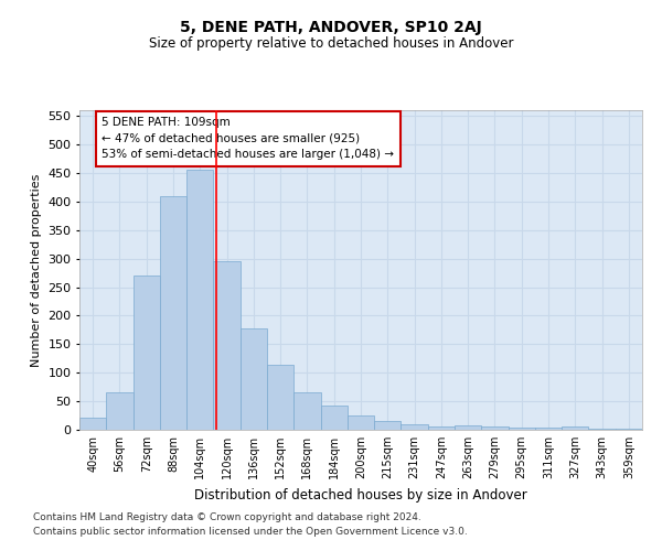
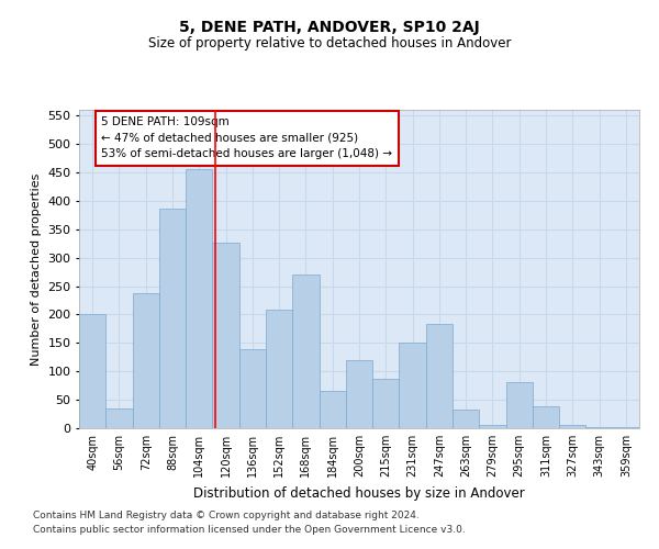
40sqm: 22 -> 200
56sqm: 65 -> 34
72sqm: 270 -> 238
88sqm: 410 -> 386
120sqm: 295 -> 326
136sqm: 178 -> 140
152sqm: 113 -> 208
168sqm: 65 -> 270
184sqm: 43 -> 66
200sqm: 25 -> 120
215sqm: 15 -> 86
231sqm: 10 -> 150
247sqm: 6 -> 184
263sqm: 7 -> 32
295sqm: 3 -> 82
311sqm: 3 -> 38
